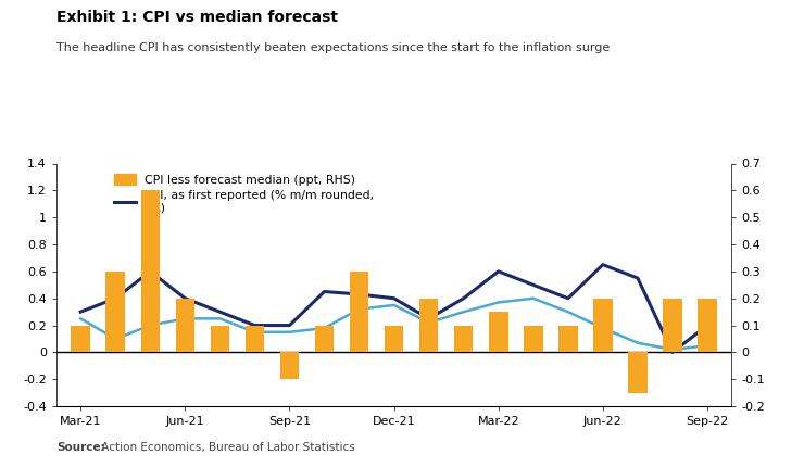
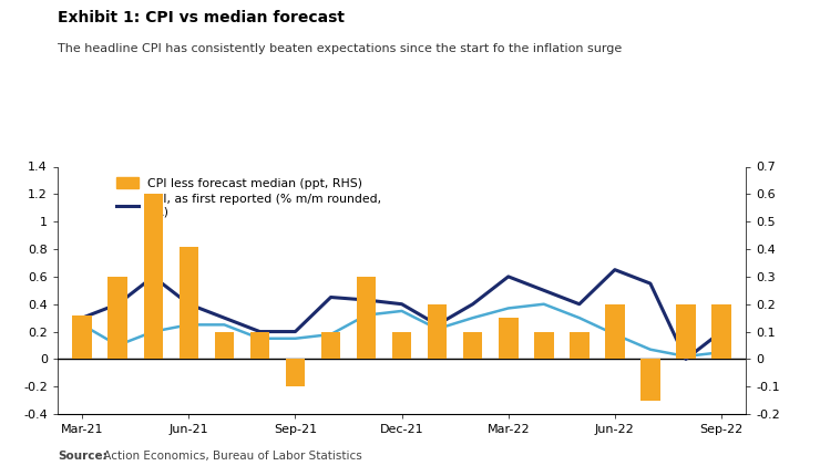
CPI less forecast median (ppt, RHS)/Mar-21: 0.10 -> 0.16
CPI less forecast median (ppt, RHS)/Jun-21: 0.20 -> 0.41
